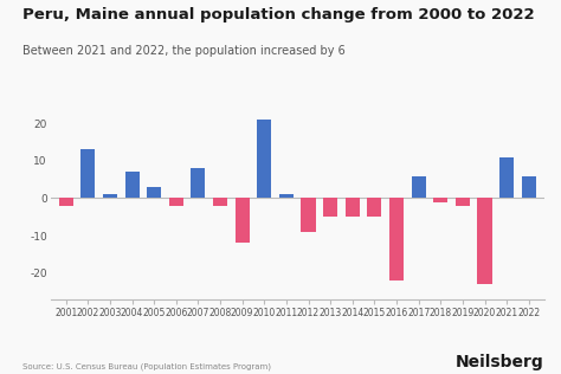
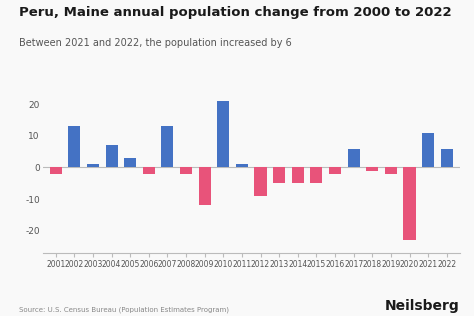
2007: 8 -> 13
2016: -22 -> -2
